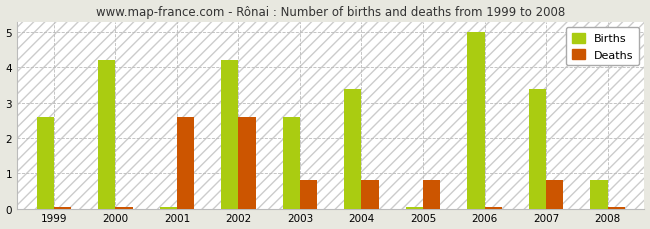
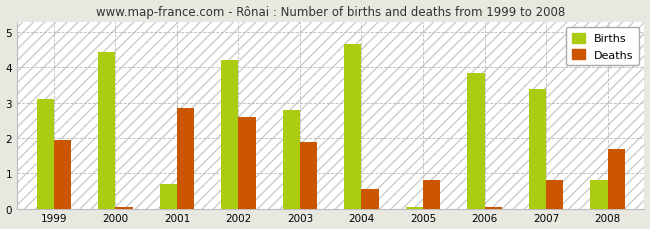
Births/1999: 2.60 -> 3.10
Deaths/1999: 0.05 -> 1.95
Births/2000: 4.20 -> 4.45
Births/2001: 0.05 -> 0.70
Deaths/2001: 2.60 -> 2.85
Births/2003: 2.60 -> 2.80
Deaths/2003: 0.80 -> 1.90
Births/2004: 3.40 -> 4.65
Deaths/2004: 0.80 -> 0.55
Births/2006: 5.00 -> 3.85
Deaths/2008: 0.05 -> 1.70
